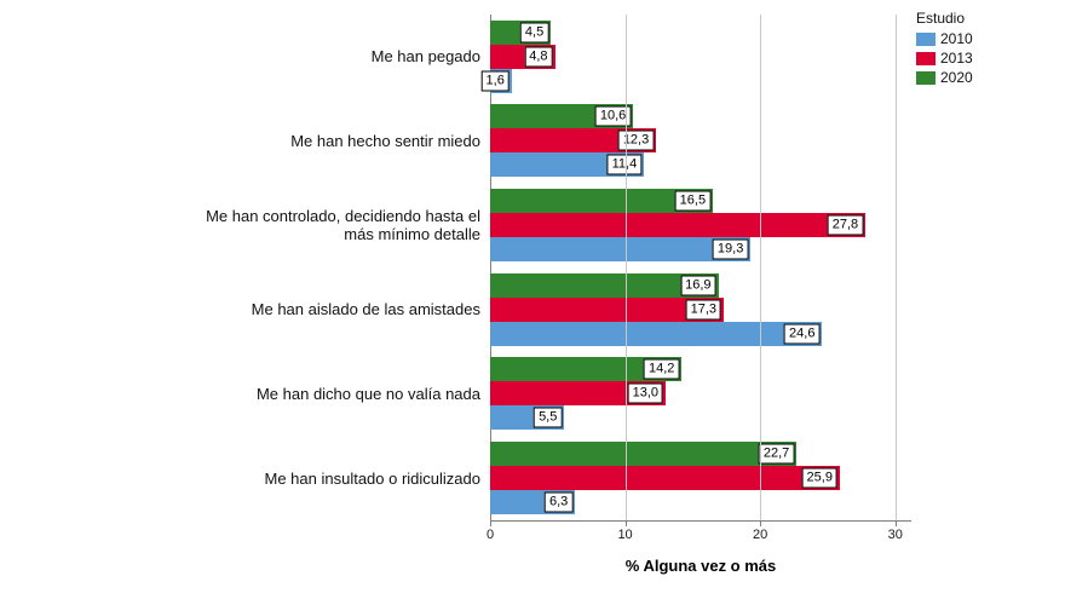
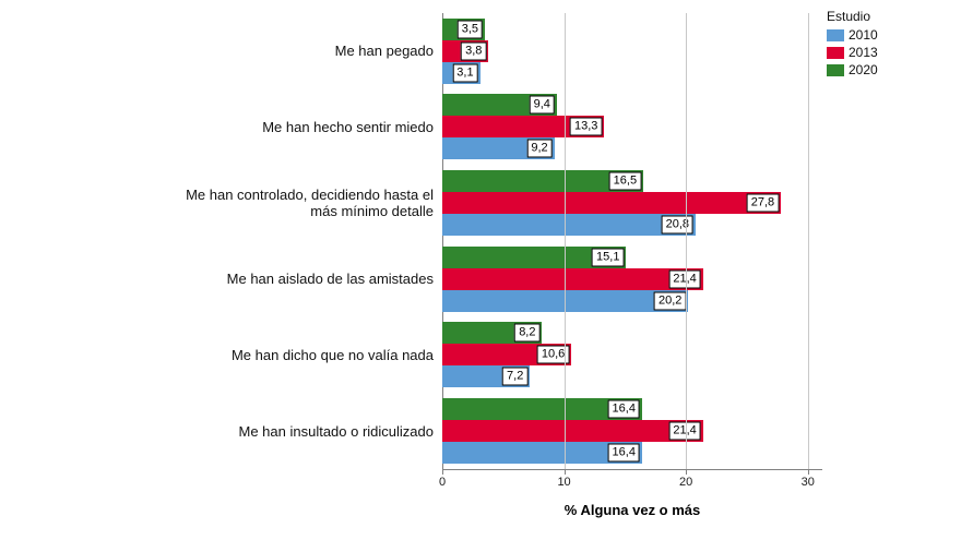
2010/Me han pegado: 1,6 -> 3,1
2013/Me han pegado: 4,8 -> 3,8
2020/Me han pegado: 4,5 -> 3,5
2010/Me han hecho sentir miedo: 11,4 -> 9,2
2013/Me han hecho sentir miedo: 12,3 -> 13,3
2020/Me han hecho sentir miedo: 10,6 -> 9,4
2010/Me han controlado, decidiendo hasta el más mínimo detalle: 19,3 -> 20,8
2010/Me han aislado de las amistades: 24,6 -> 20,2
2013/Me han aislado de las amistades: 17,3 -> 21,4
2020/Me han aislado de las amistades: 16,9 -> 15,1
2010/Me han dicho que no valía nada: 5,5 -> 7,2
2013/Me han dicho que no valía nada: 13,0 -> 10,6
2020/Me han dicho que no valía nada: 14,2 -> 8,2
2010/Me han insultado o ridiculizado: 6,3 -> 16,4
2013/Me han insultado o ridiculizado: 25,9 -> 21,4
2020/Me han insultado o ridiculizado: 22,7 -> 16,4
